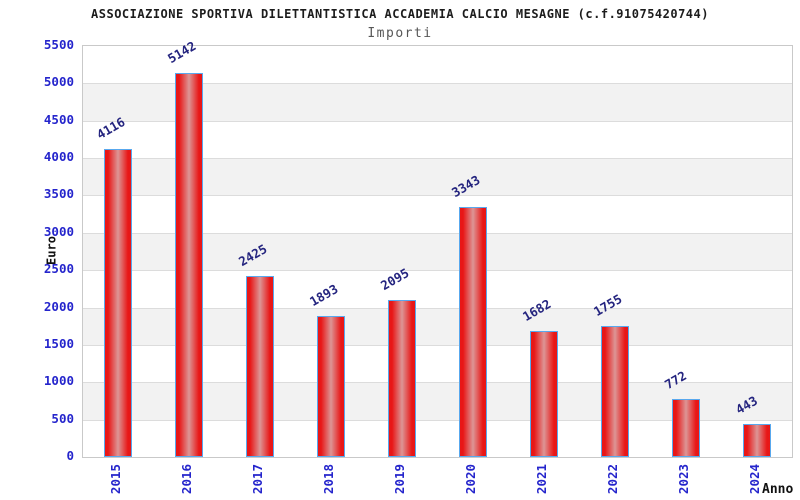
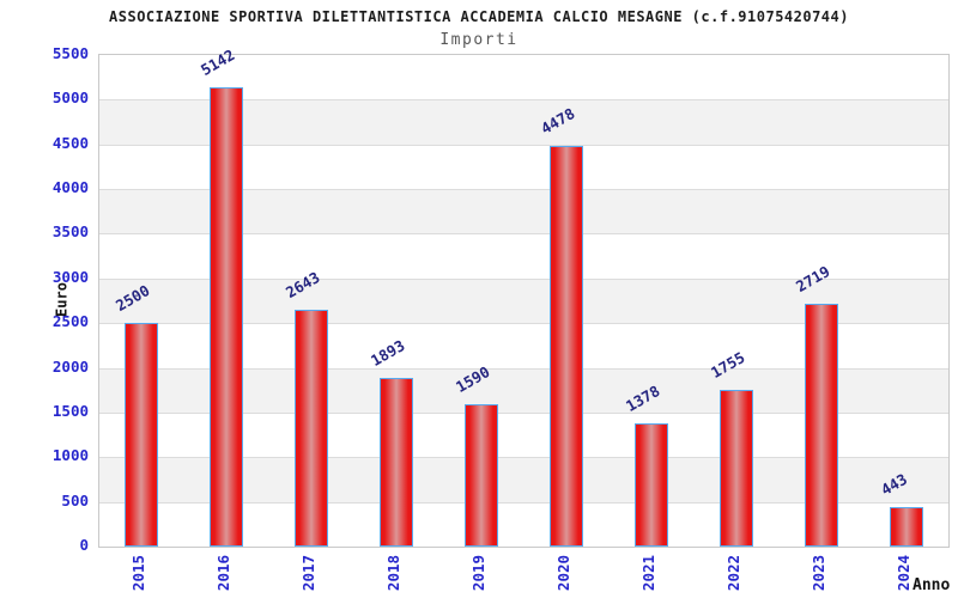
2015: 4116 -> 2500
2017: 2425 -> 2643
2019: 2095 -> 1590
2020: 3343 -> 4478
2021: 1682 -> 1378
2023: 772 -> 2719
